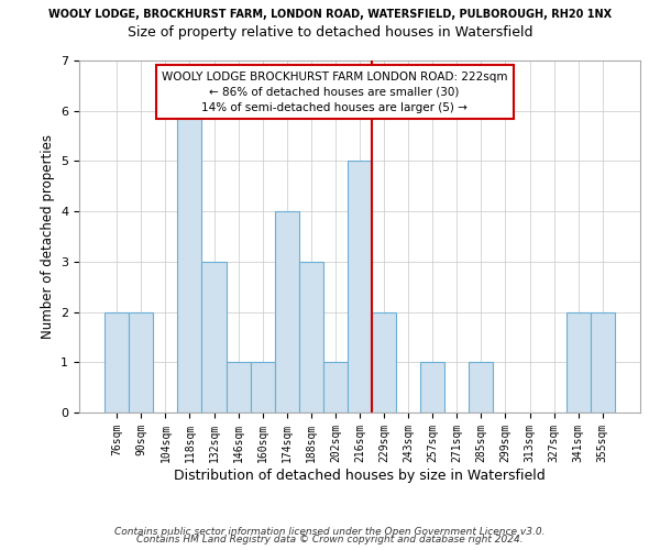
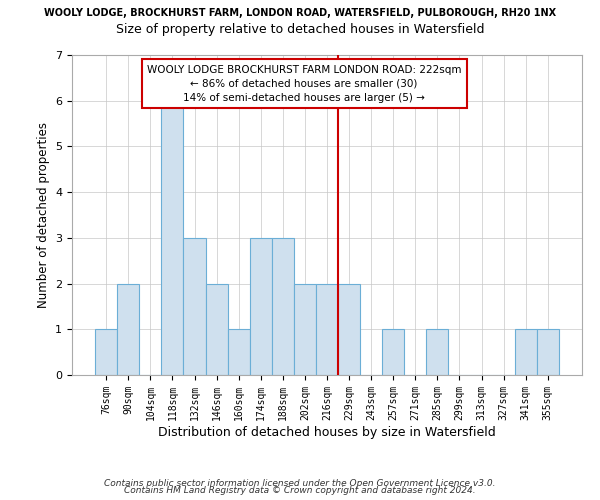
76sqm: 2 -> 1
146sqm: 1 -> 2
174sqm: 4 -> 3
202sqm: 1 -> 2
216sqm: 5 -> 2
341sqm: 2 -> 1
355sqm: 2 -> 1
